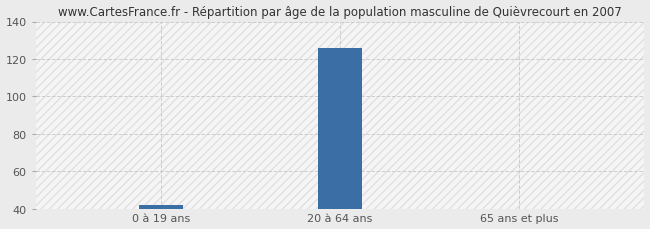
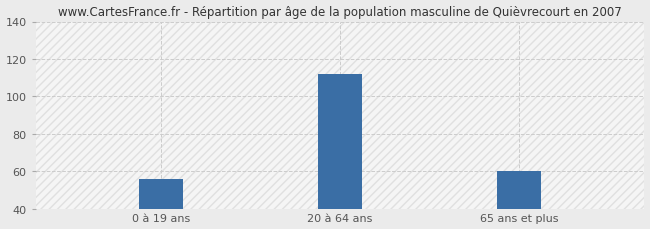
0 à 19 ans: 42 -> 56
20 à 64 ans: 126 -> 112
65 ans et plus: 40 -> 60
